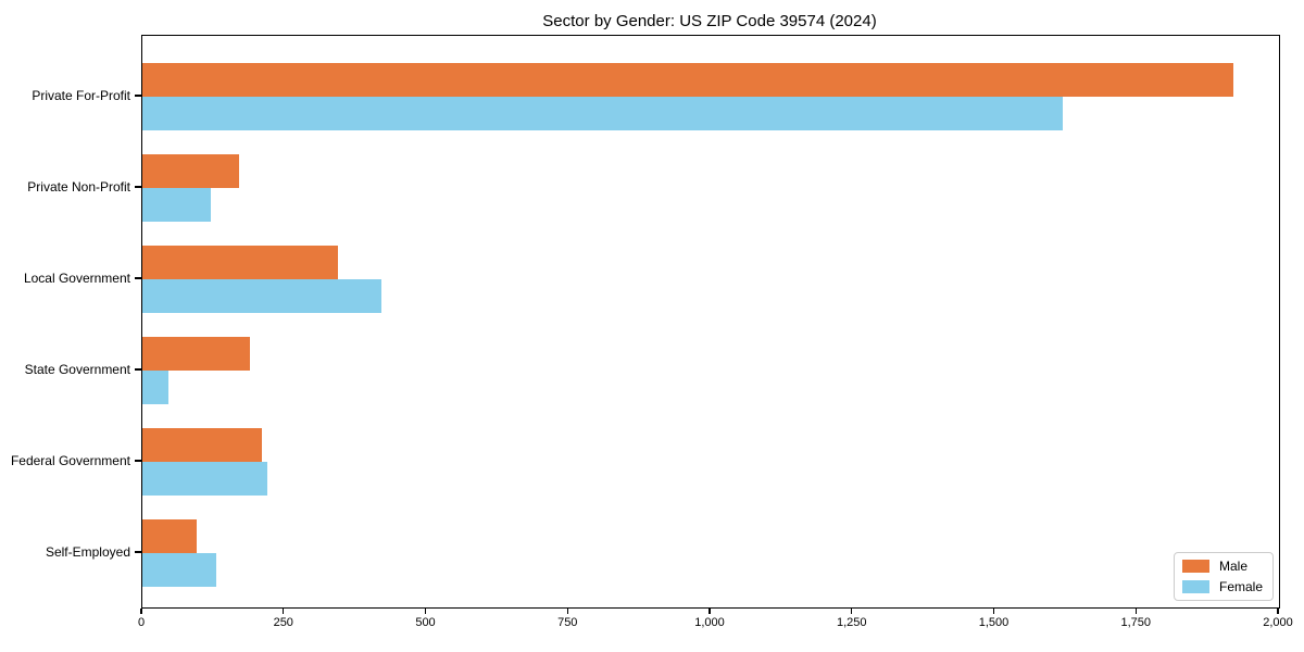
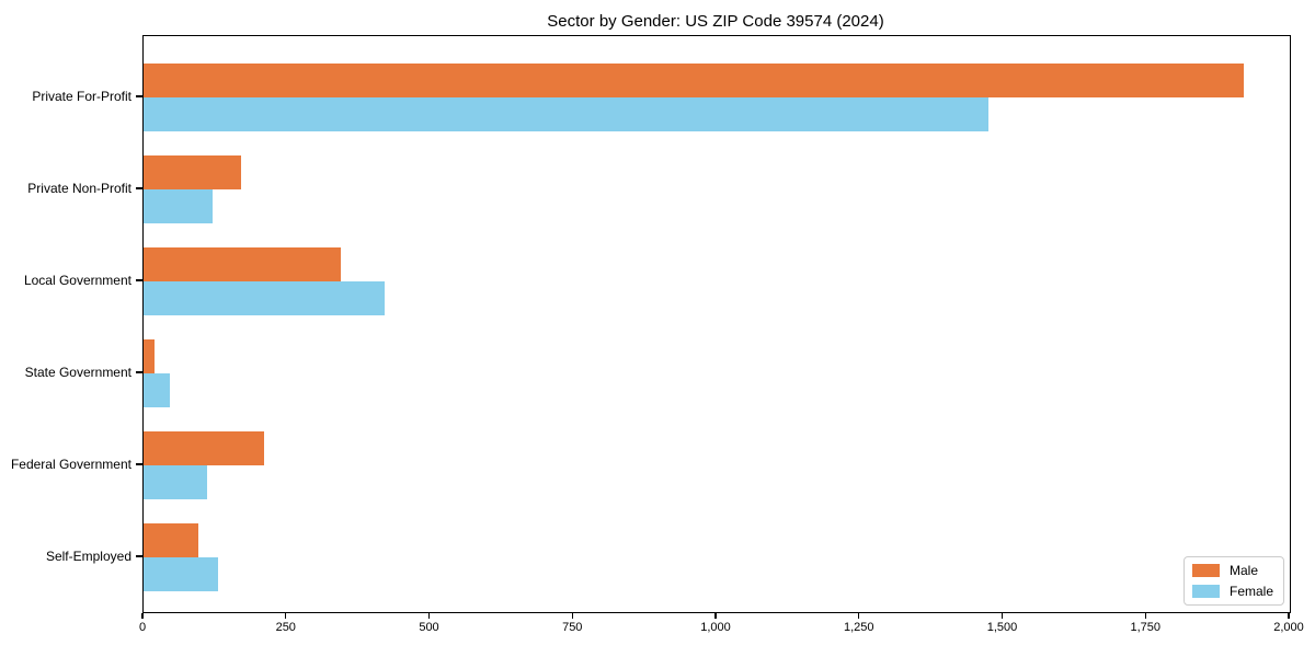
Female/Private For-Profit: 1620 -> 1480
Male/State Government: 190 -> 20
Female/Federal Government: 220 -> 110
